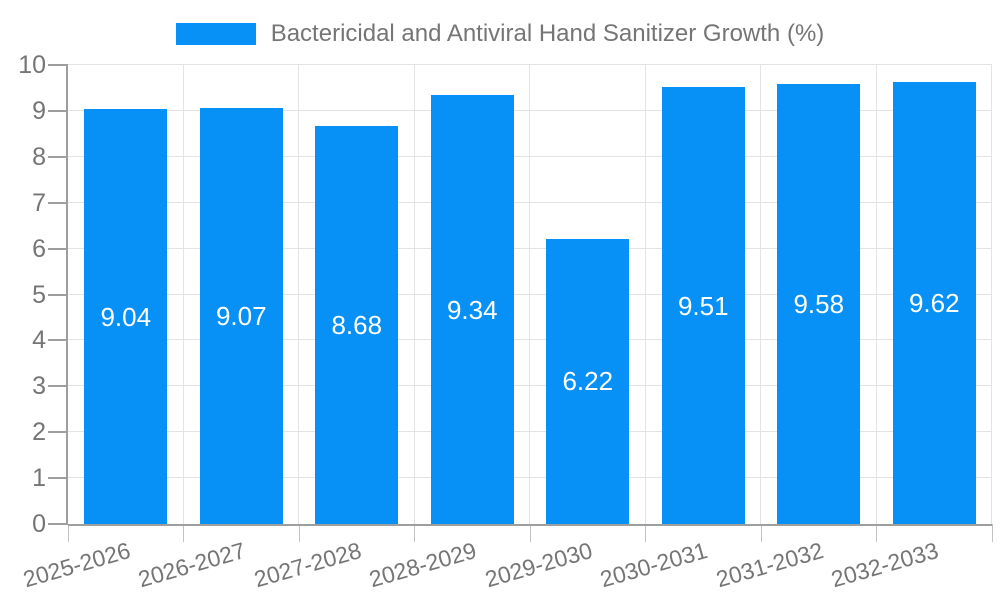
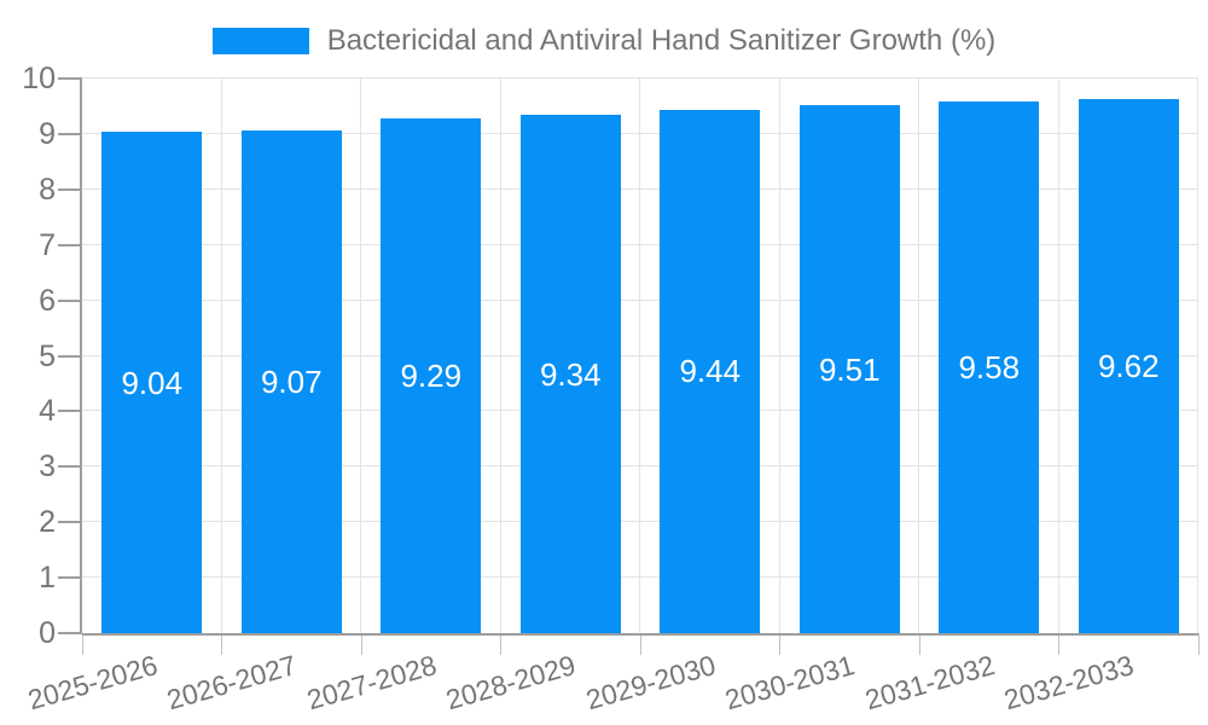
2027-2028: 8.68 -> 9.29
2029-2030: 6.22 -> 9.44
